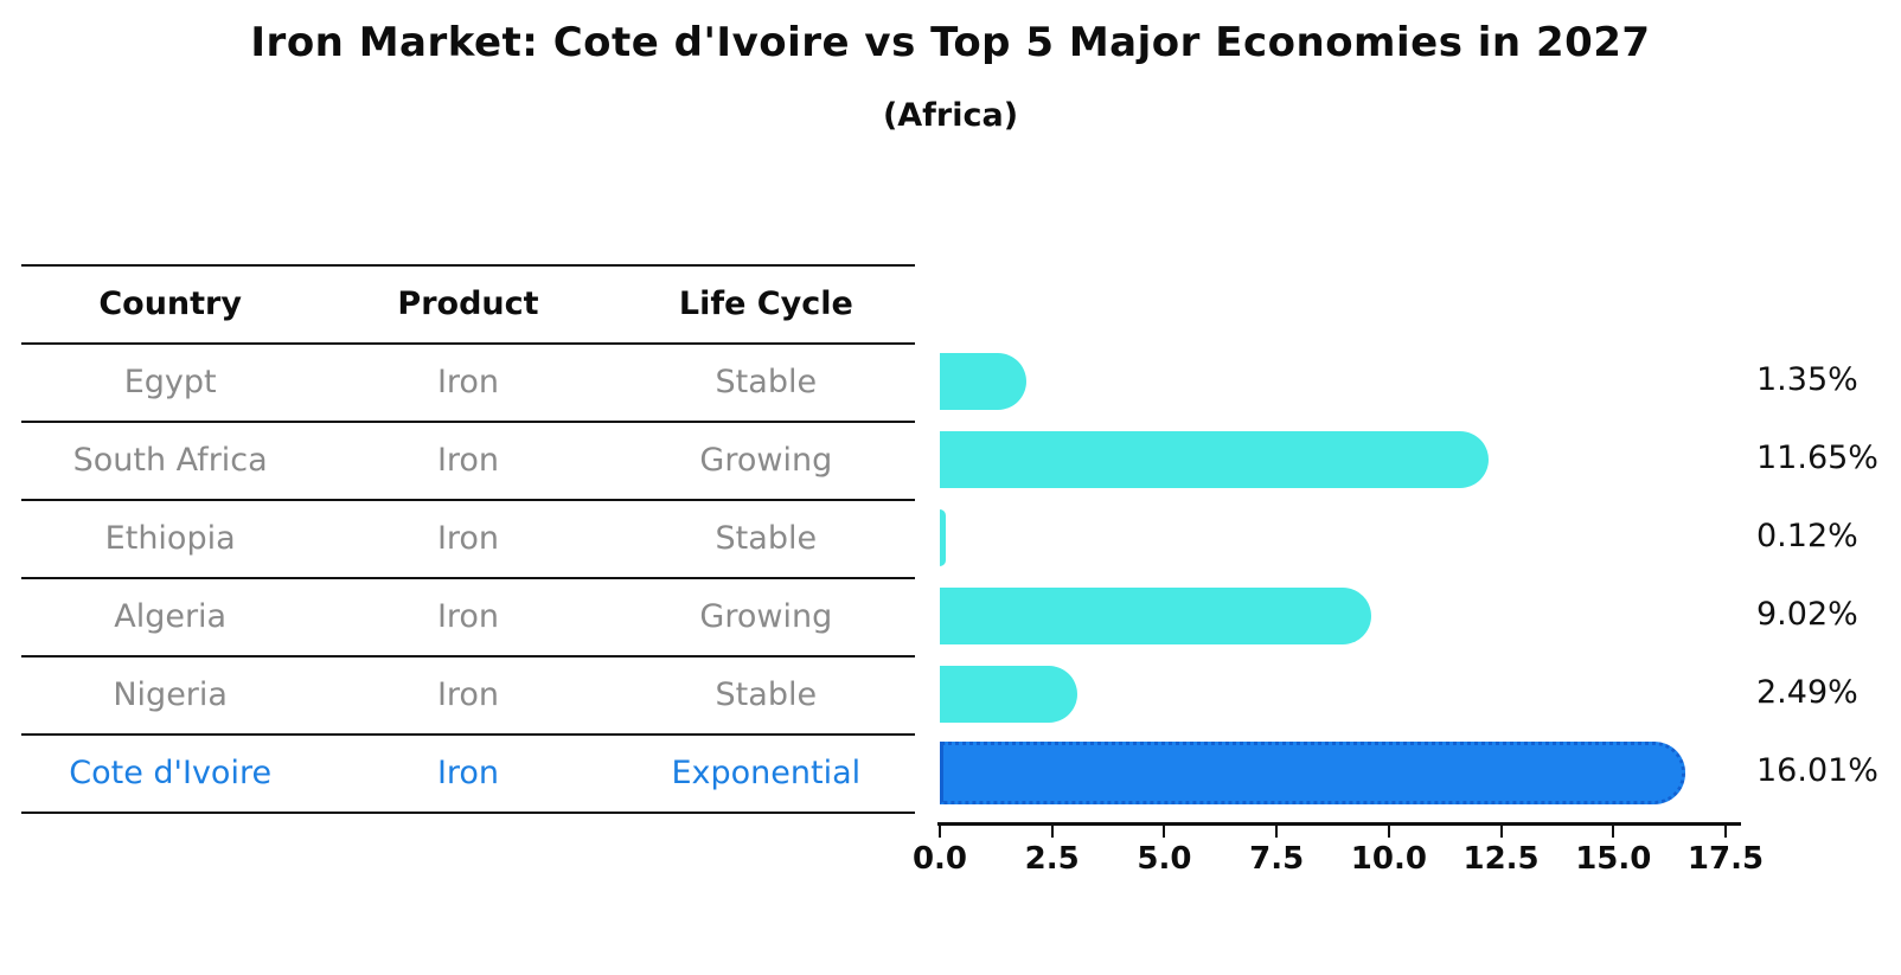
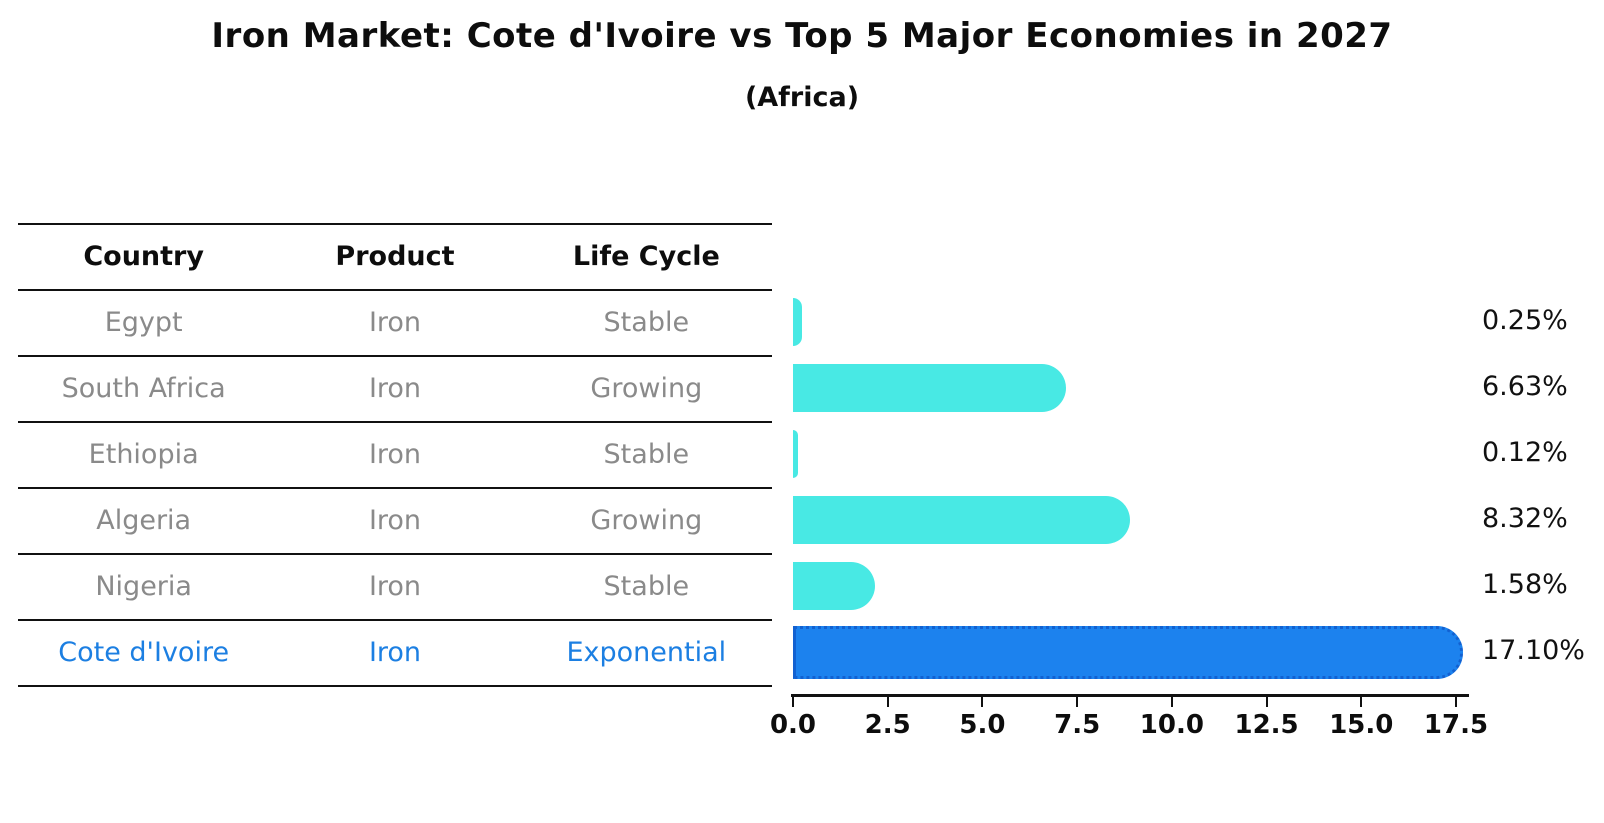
Egypt: 1.35% -> 0.25%
South Africa: 11.65% -> 6.63%
Algeria: 9.02% -> 8.32%
Nigeria: 2.49% -> 1.58%
Cote d'Ivoire: 16.01% -> 17.10%
